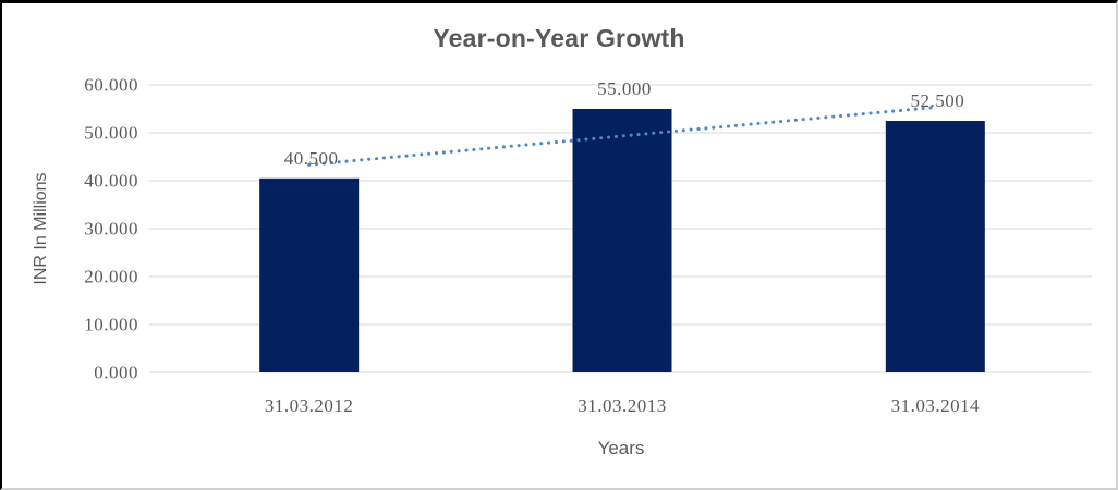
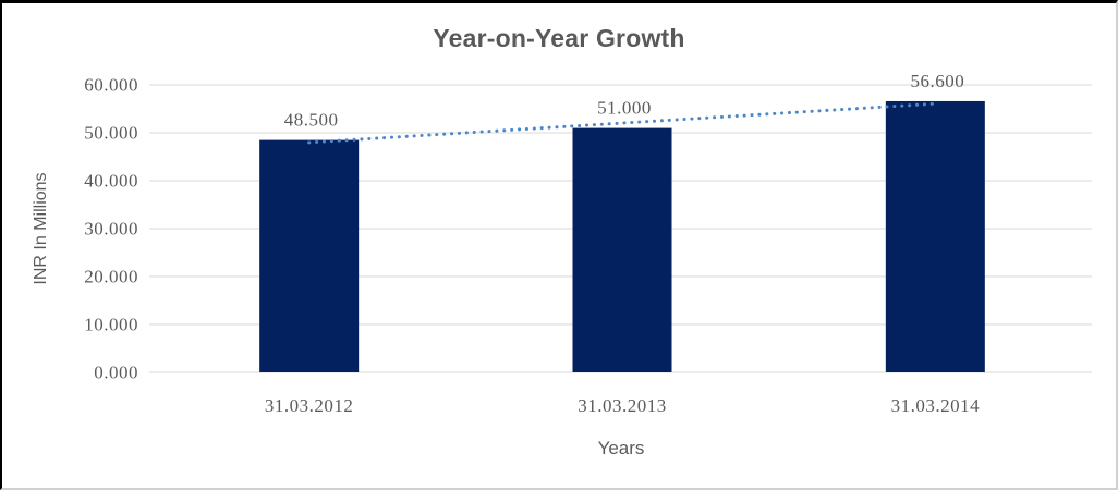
31.03.2012: 40.500 -> 48.500
31.03.2013: 55.000 -> 51.000
31.03.2014: 52.500 -> 56.600
